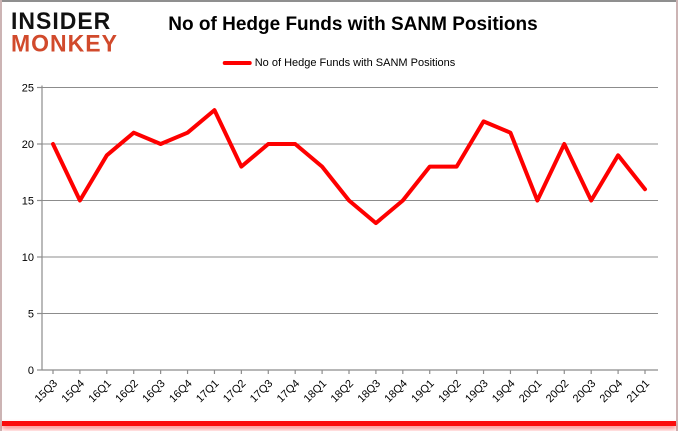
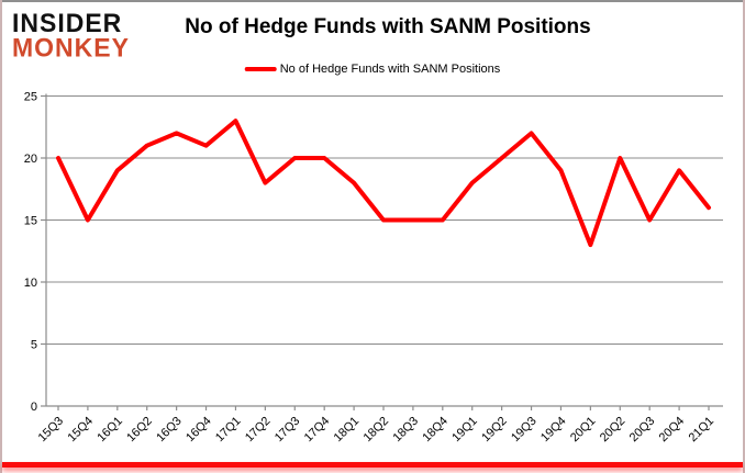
16Q3: 20 -> 22
18Q3: 13 -> 15
19Q2: 18 -> 20
19Q4: 21 -> 19
20Q1: 15 -> 13
